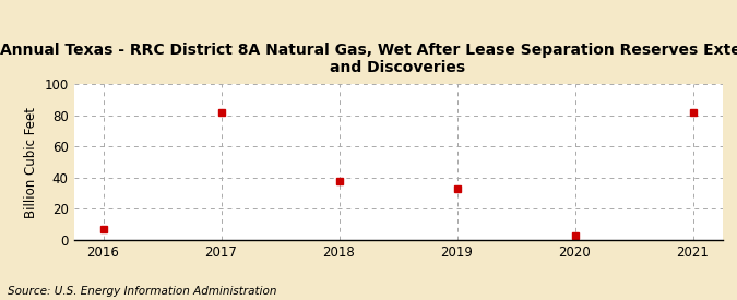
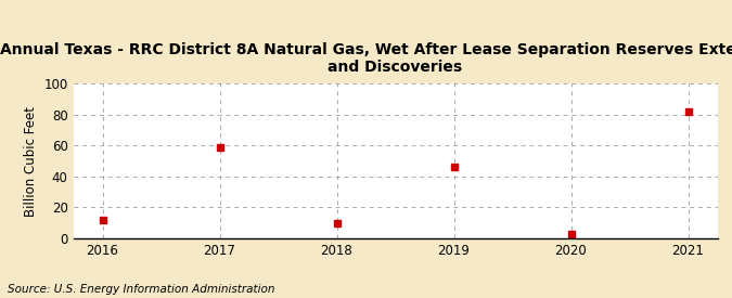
2016: 7 -> 12
2017: 82 -> 59
2018: 38 -> 10
2019: 33 -> 46
